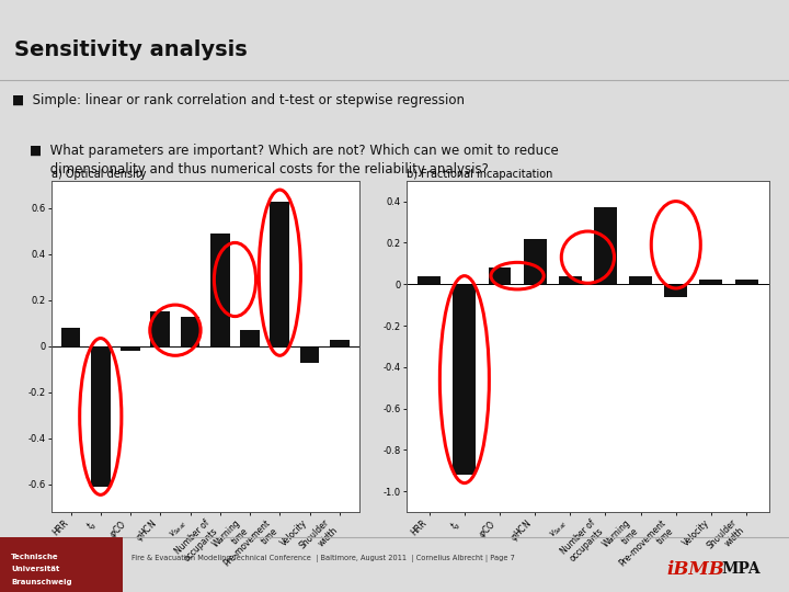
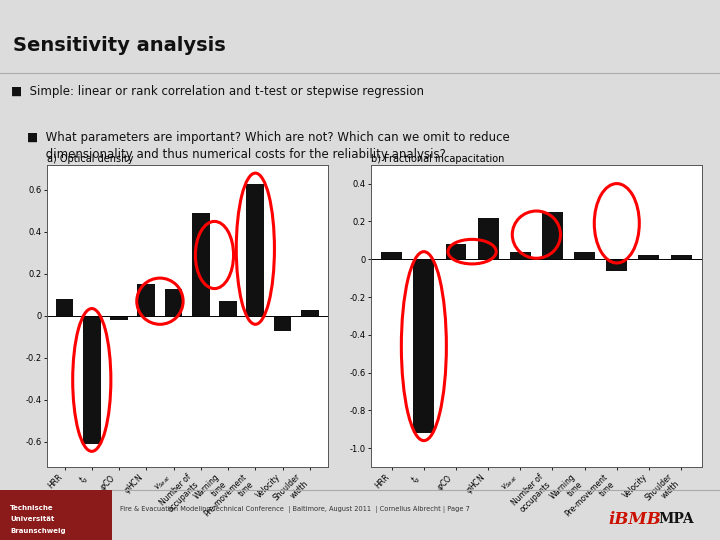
Number of occupants: 0.37 -> 0.25
